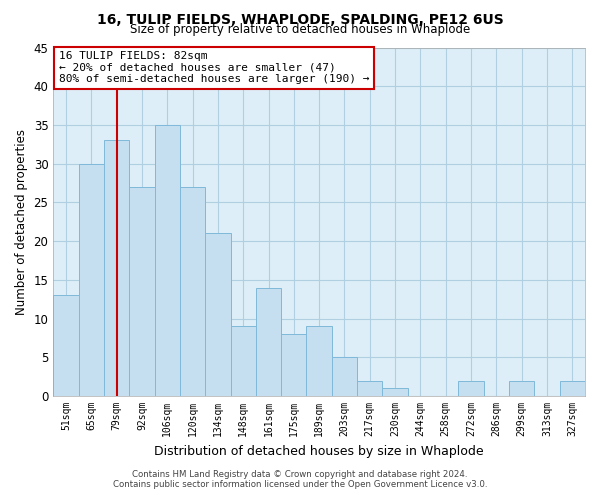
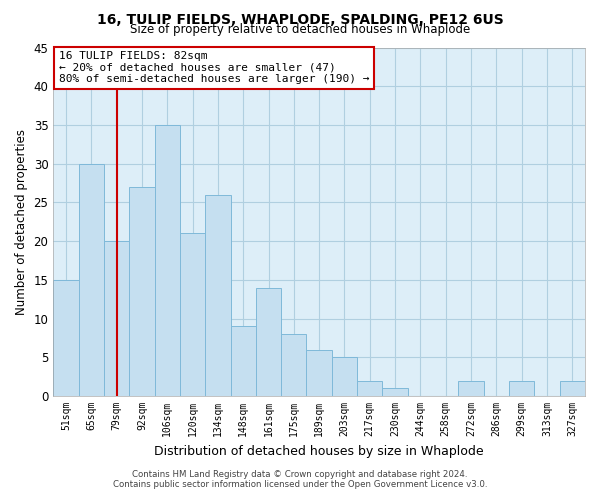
51sqm: 13 -> 15
79sqm: 33 -> 20
120sqm: 27 -> 21
134sqm: 21 -> 26
189sqm: 9 -> 6
